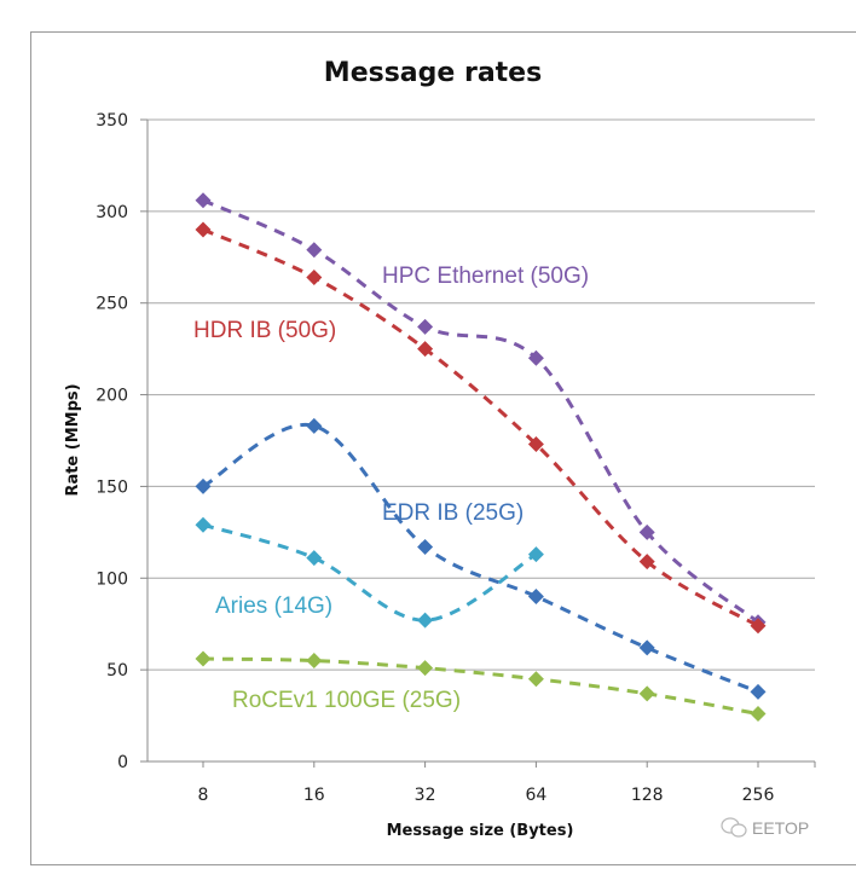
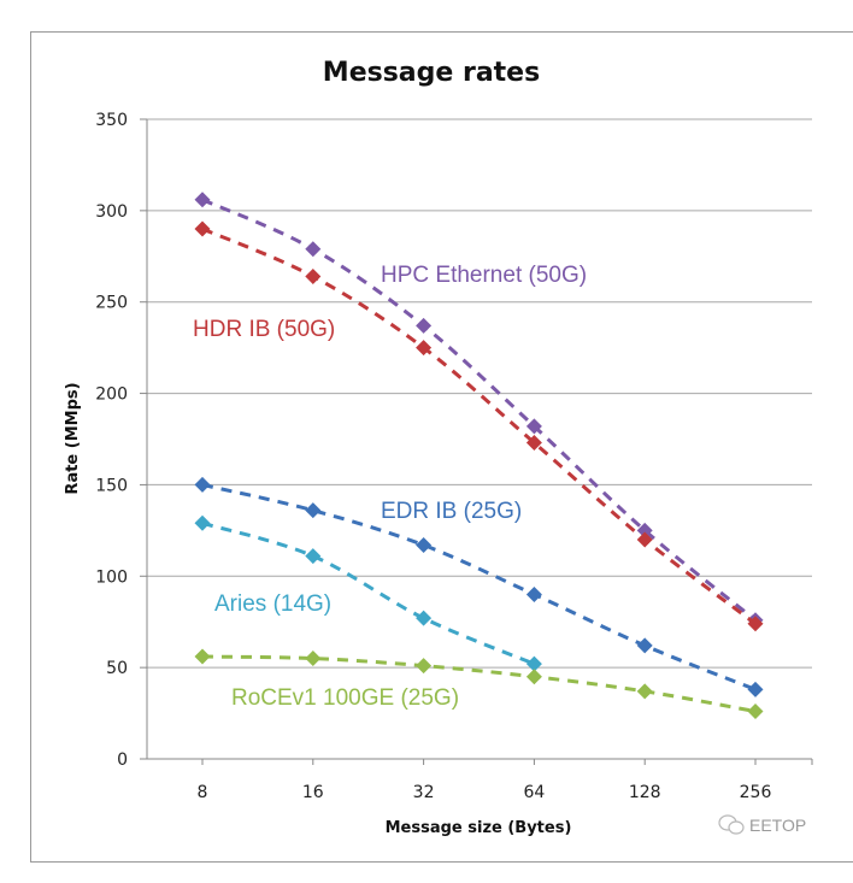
EDR IB (25G)/16: 183 -> 136
HPC Ethernet (50G)/64: 220 -> 182
Aries (14G)/64: 113 -> 52
HDR IB (50G)/128: 109 -> 120
